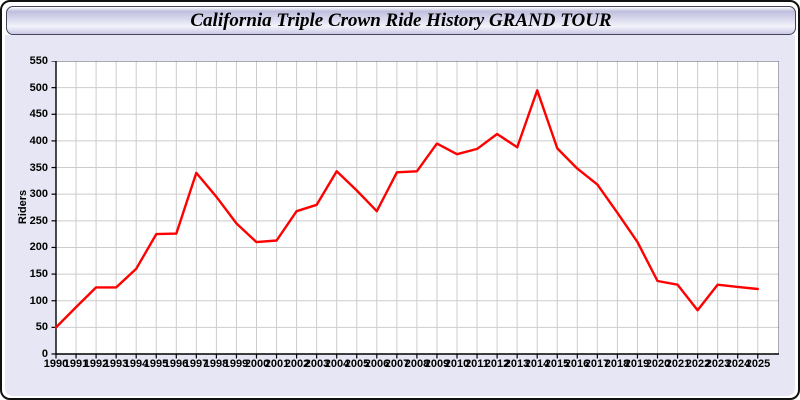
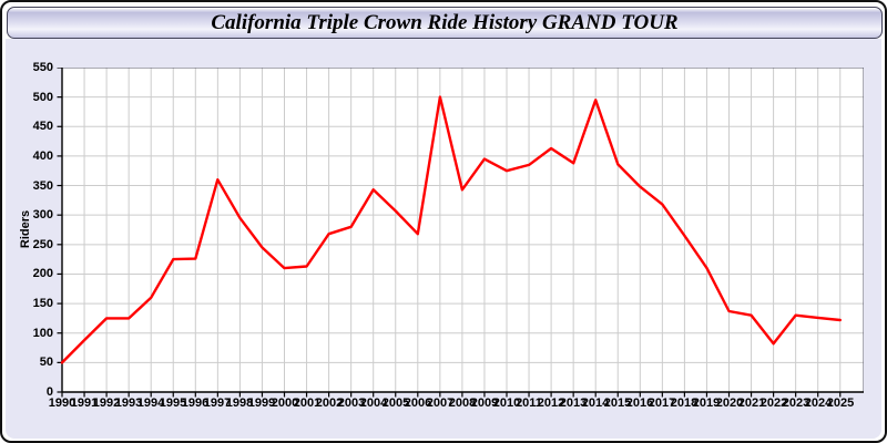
1997: 340 -> 360
2007: 340 -> 500
